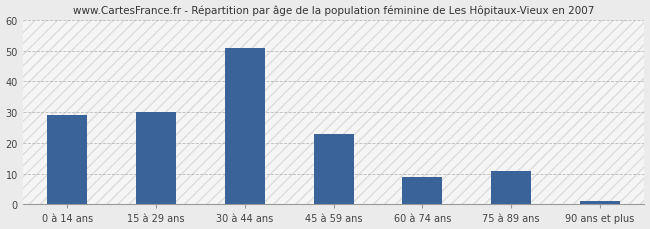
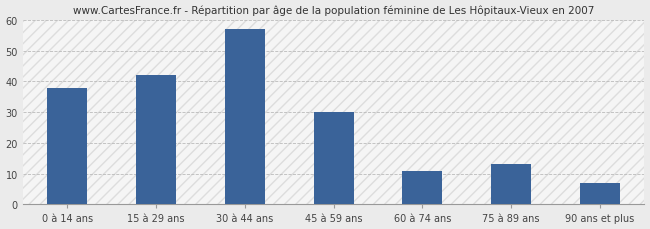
0 à 14 ans: 29 -> 38
15 à 29 ans: 30 -> 42
30 à 44 ans: 51 -> 57
45 à 59 ans: 23 -> 30
60 à 74 ans: 9 -> 11
75 à 89 ans: 11 -> 13
90 ans et plus: 1 -> 7
